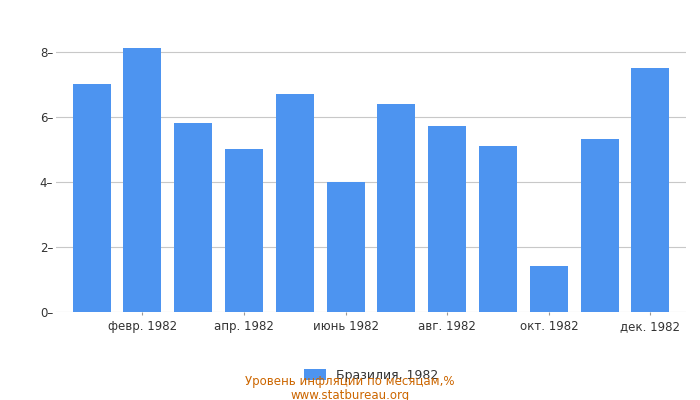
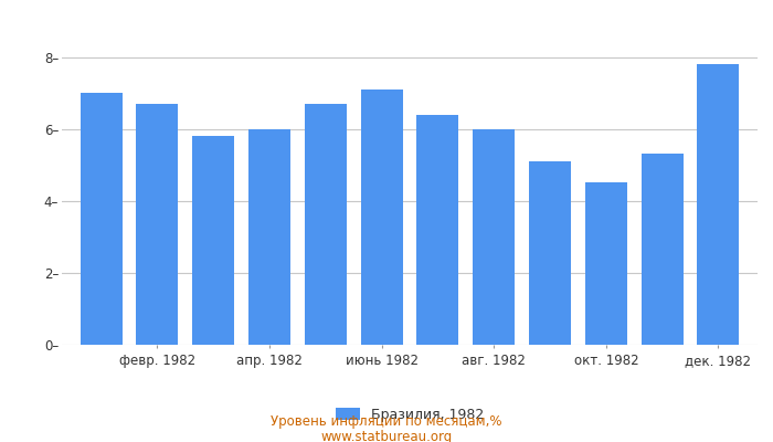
февр. 1982: 8.1– -> 6.7–
апр. 1982: 5.0– -> 6.0–
июнь 1982: 4.0– -> 7.1–
авг. 1982: 5.7– -> 6.0–
окт. 1982: 1.4– -> 4.5–
дек. 1982: 7.5– -> 7.8–
